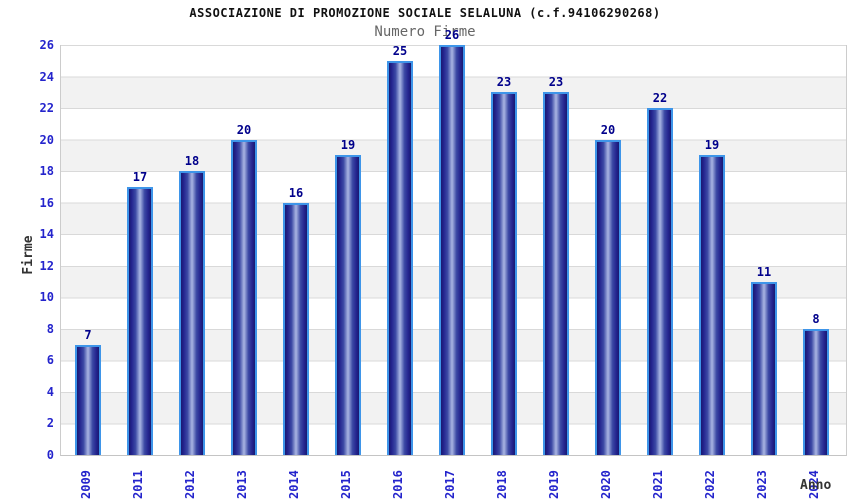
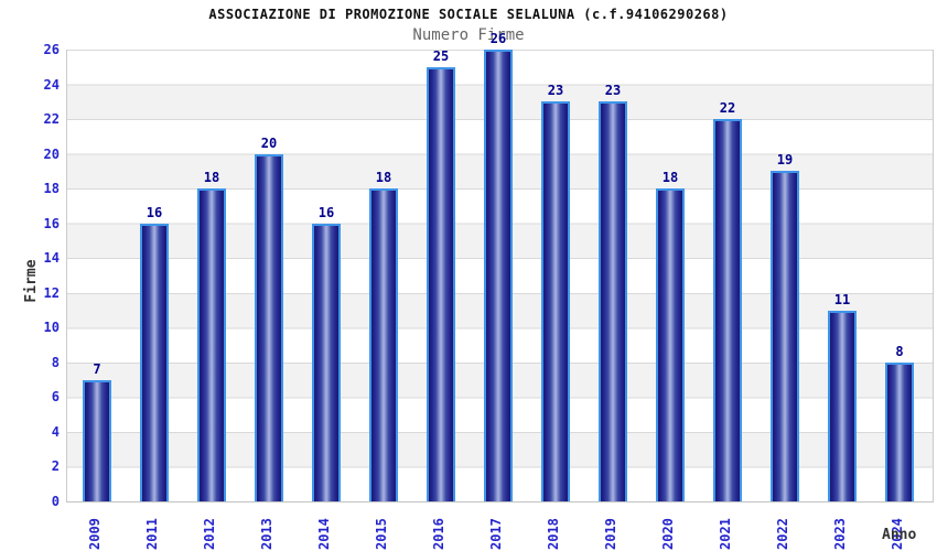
2011: 17 -> 16
2015: 19 -> 18
2020: 20 -> 18
